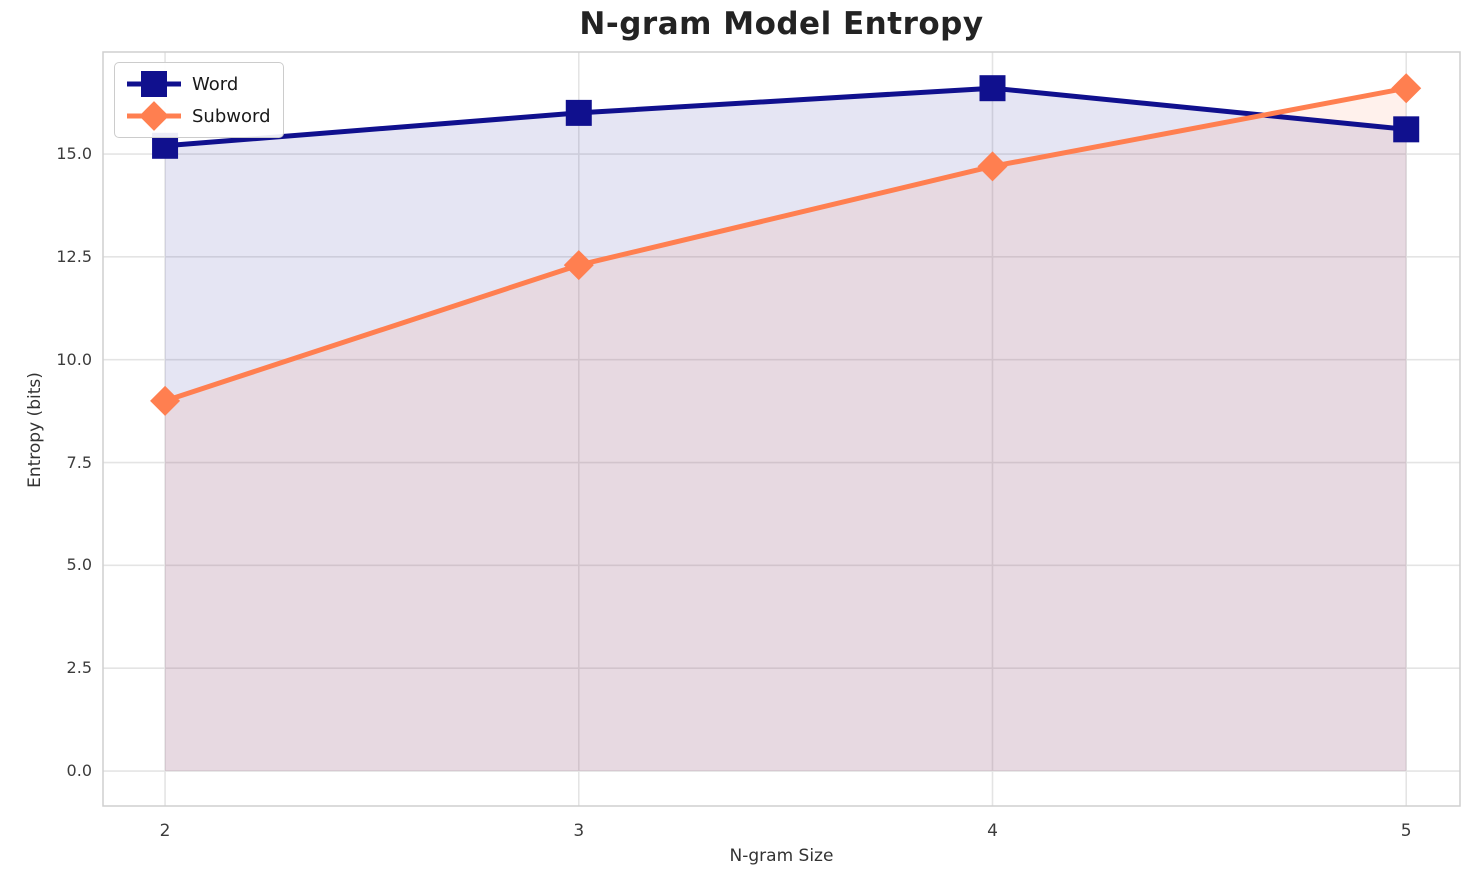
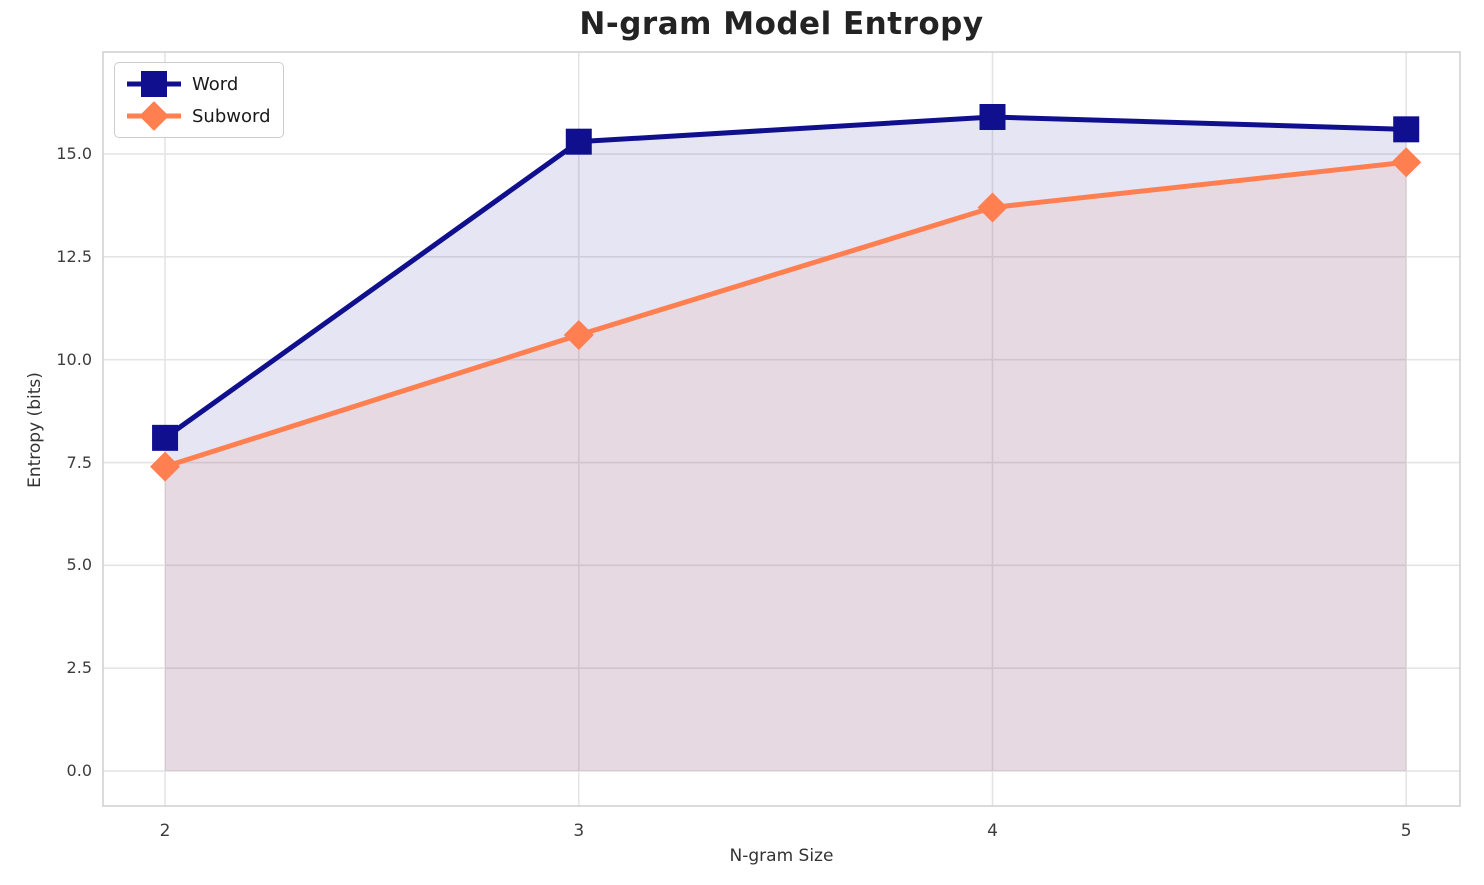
Word/2: 15.2 -> 8.1
Subword/2: 9.0 -> 7.4
Word/3: 16.0 -> 15.3
Subword/3: 12.3 -> 10.6
Word/4: 16.6 -> 15.9
Subword/4: 14.7 -> 13.7
Subword/5: 16.6 -> 14.8
